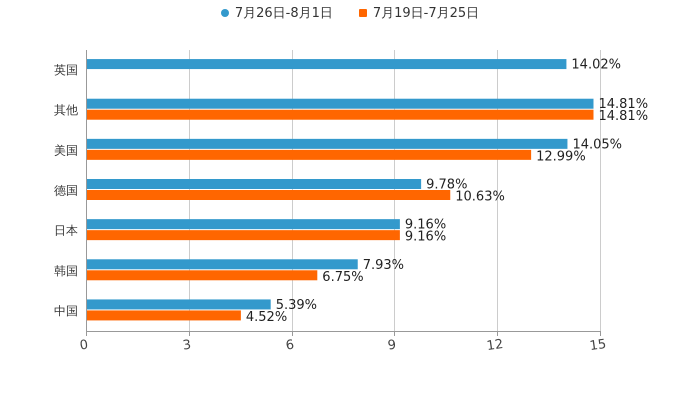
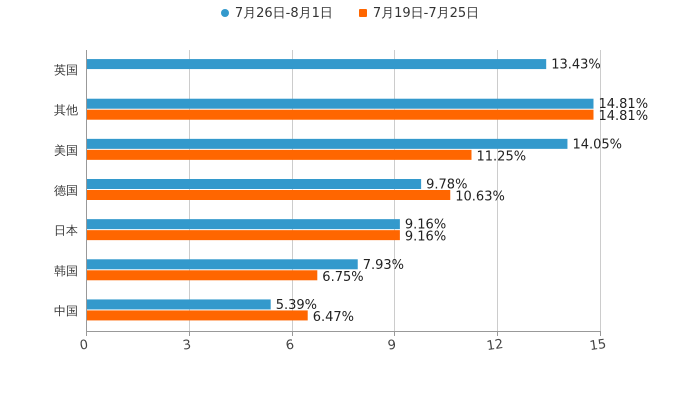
7月26日-8月1日/英国: 14.02% -> 13.43%
7月19日-7月25日/美国: 12.99% -> 11.25%
7月19日-7月25日/中国: 4.52% -> 6.47%
